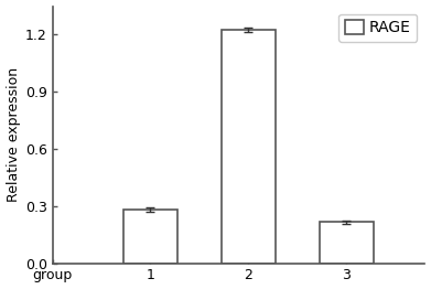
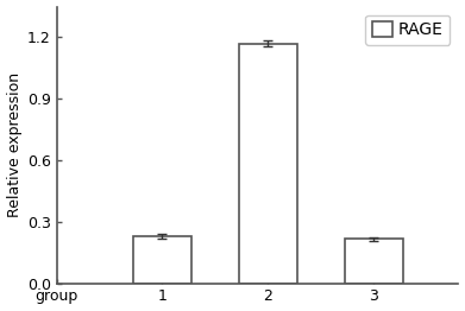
1: 0.28 -> 0.23
2: 1.23 -> 1.17
